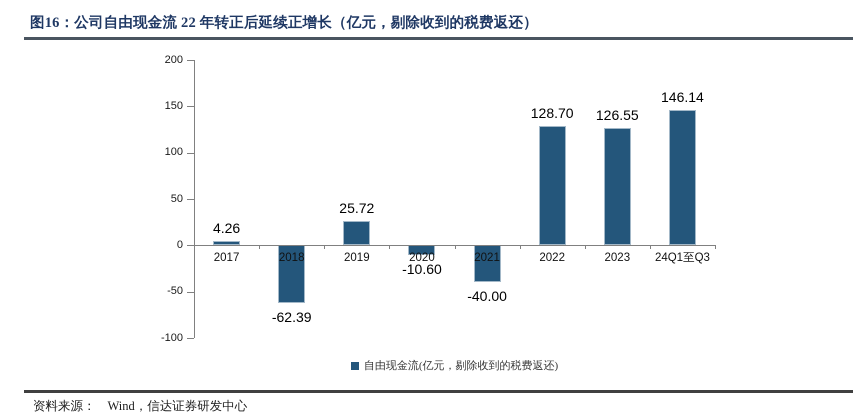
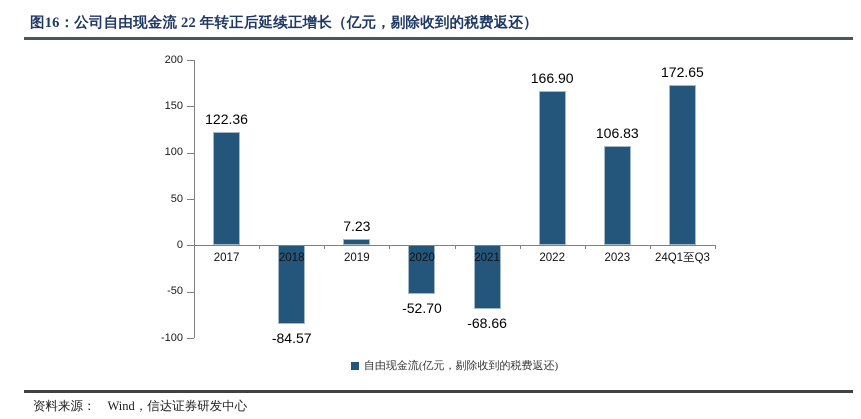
2017: 4.26 -> 122.36
2018: -62.39 -> -84.57
2019: 25.72 -> 7.23
2020: -10.60 -> -52.70
2021: -40.00 -> -68.66
2022: 128.70 -> 166.90
2023: 126.55 -> 106.83
24Q1至Q3: 146.14 -> 172.65
